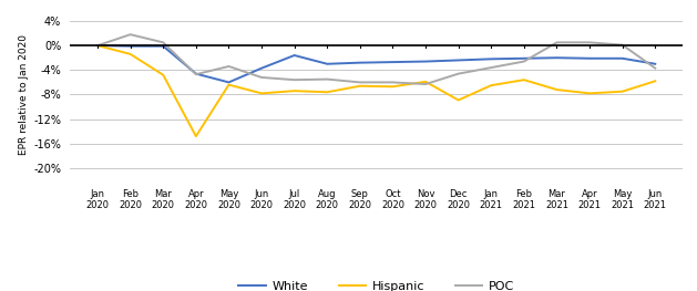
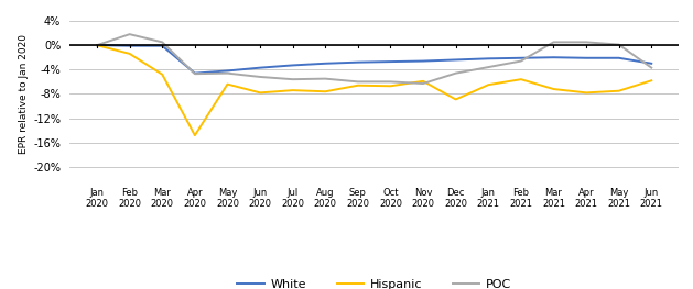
White/May 2020: -6.0% -> -4.2%
POC/May 2020: -3.4% -> -4.6%
White/Jul 2020: -1.6% -> -3.3%
